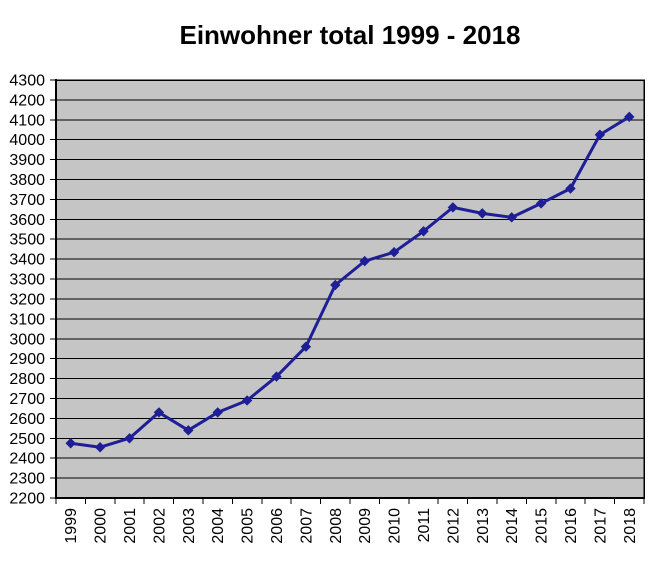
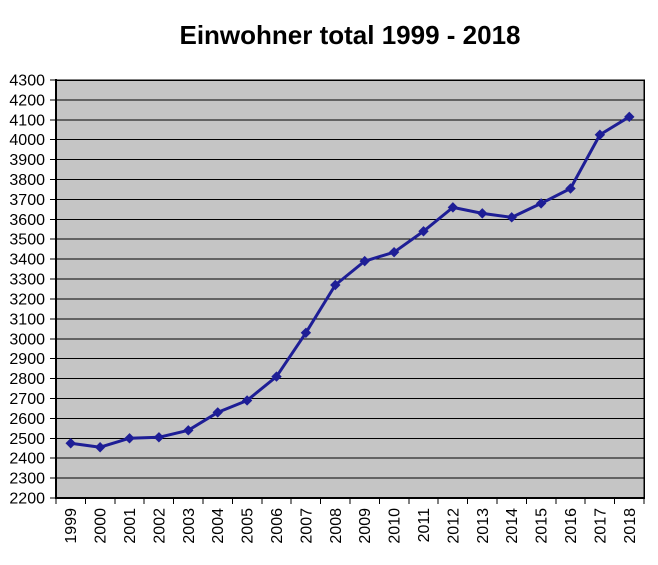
2002: 2630 -> 2500
2007: 2960 -> 3030
